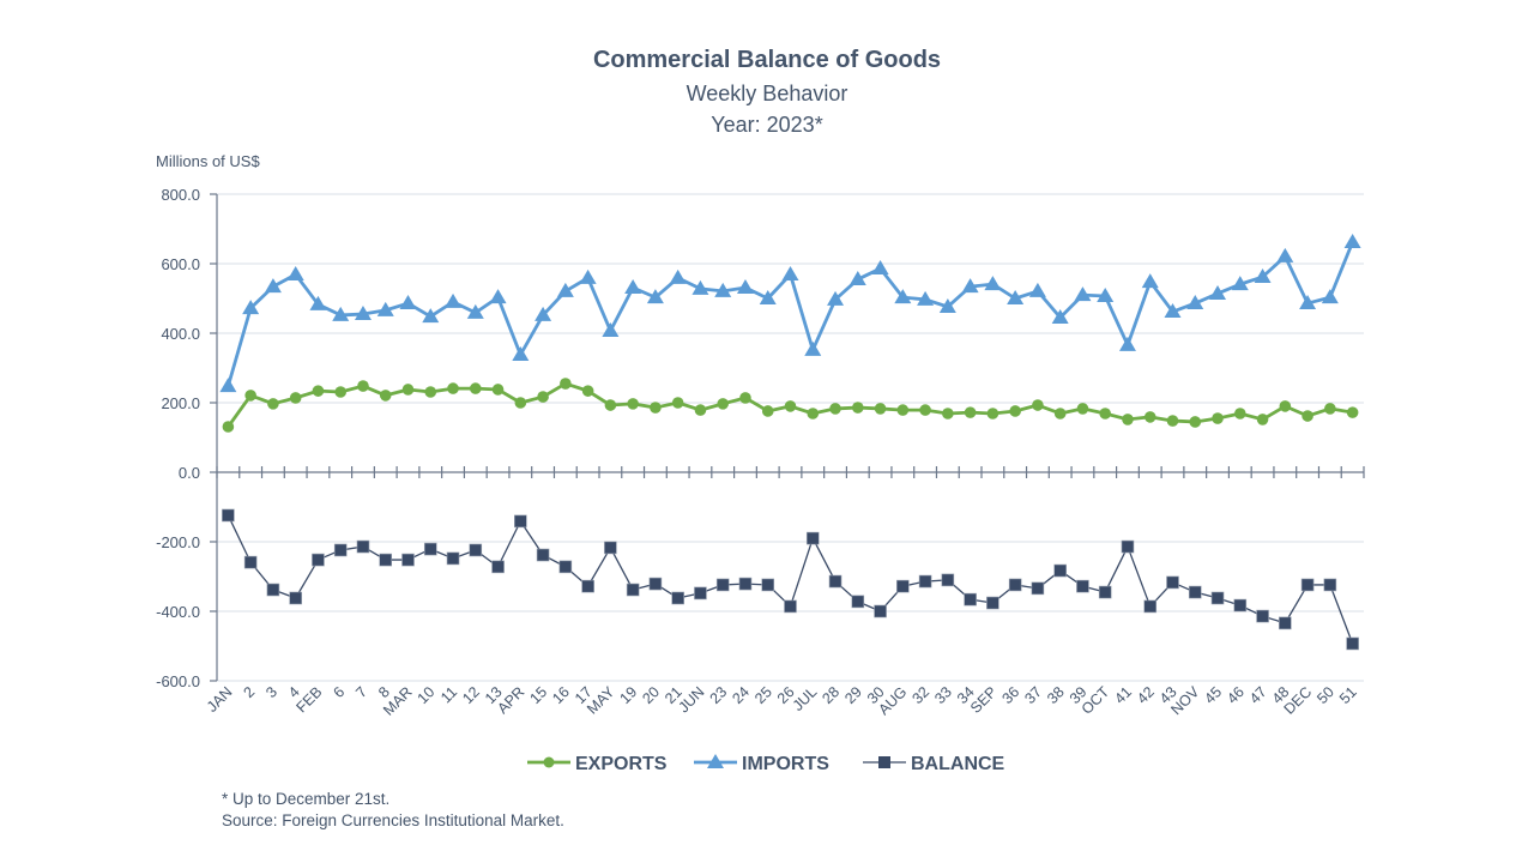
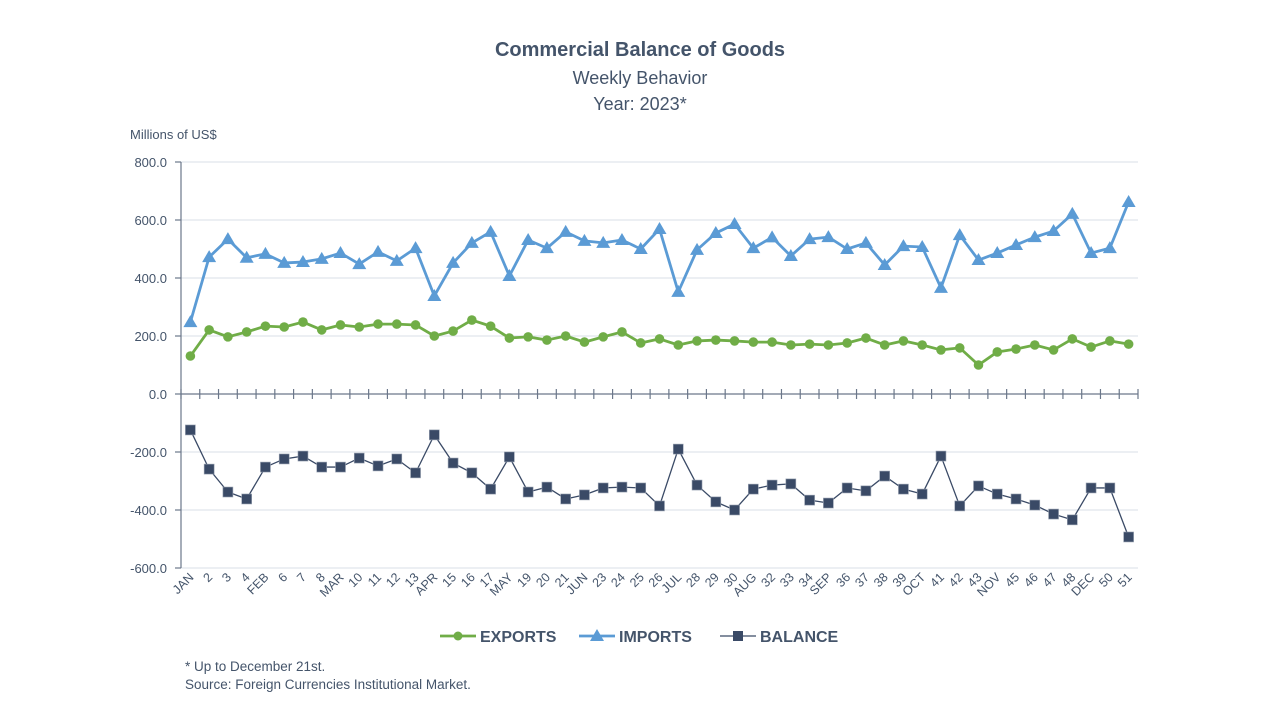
IMPORTS/4: 570 -> 470
IMPORTS/32: 500 -> 540
EXPORTS/43: 150 -> 100
